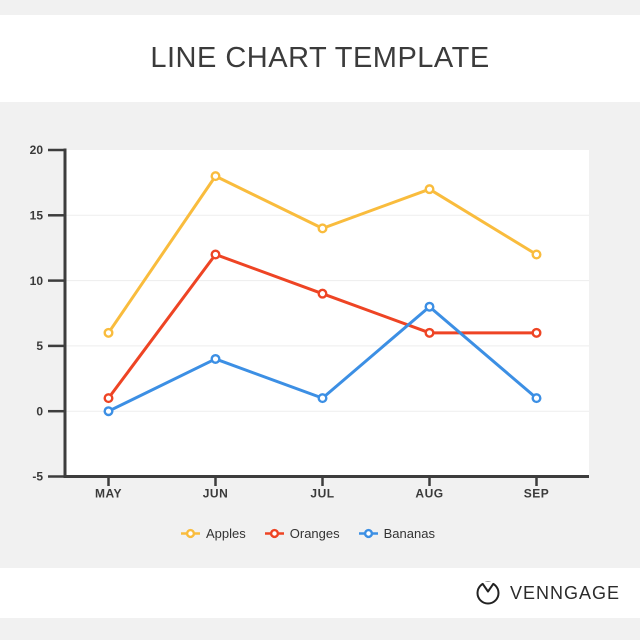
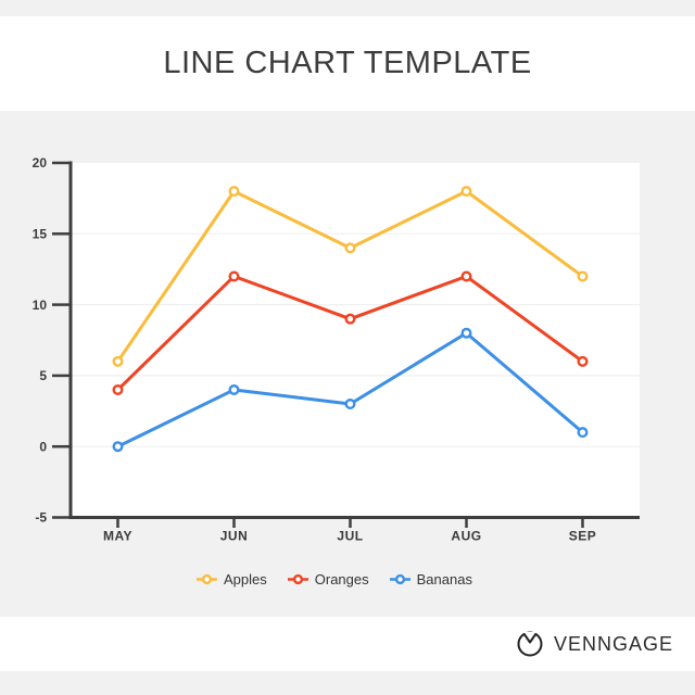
Oranges/MAY: 1 -> 4
Bananas/JUL: 1 -> 3
Apples/AUG: 17 -> 18
Oranges/AUG: 6 -> 12
